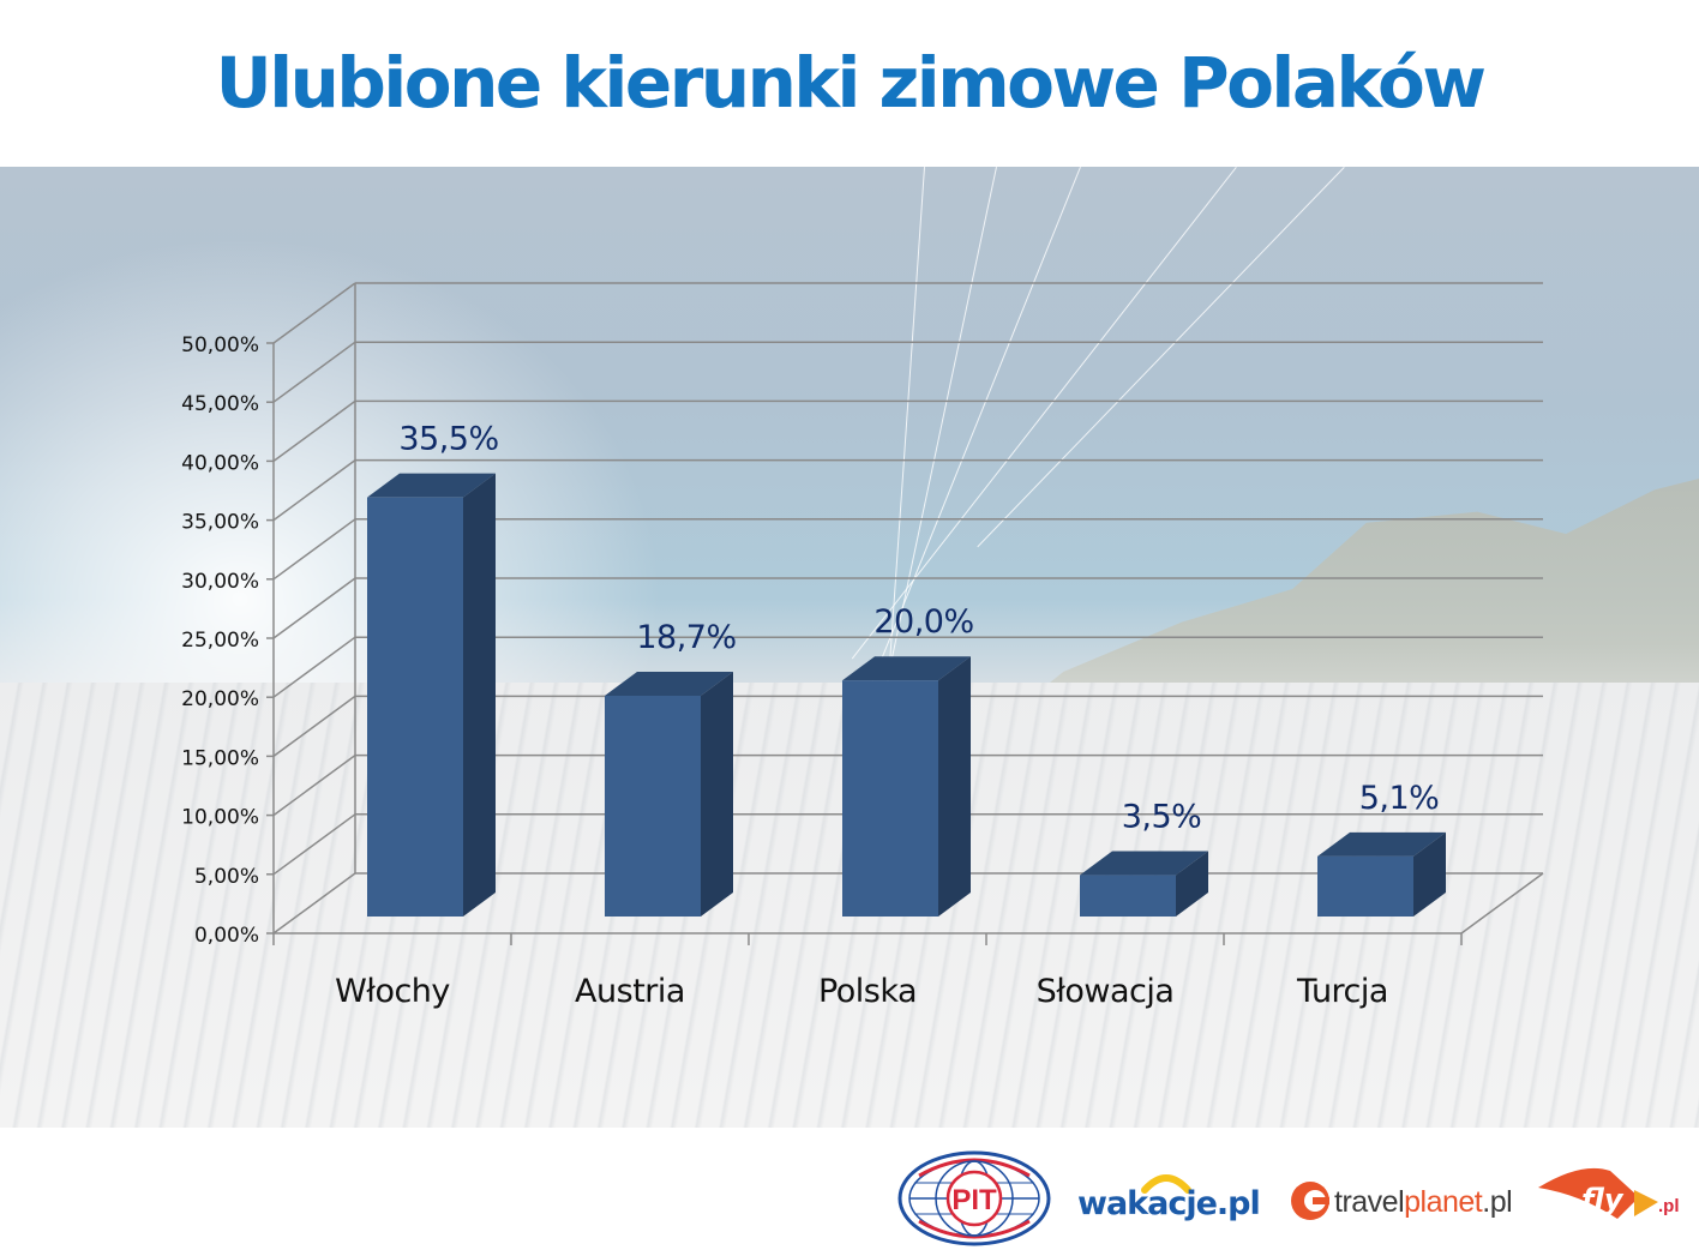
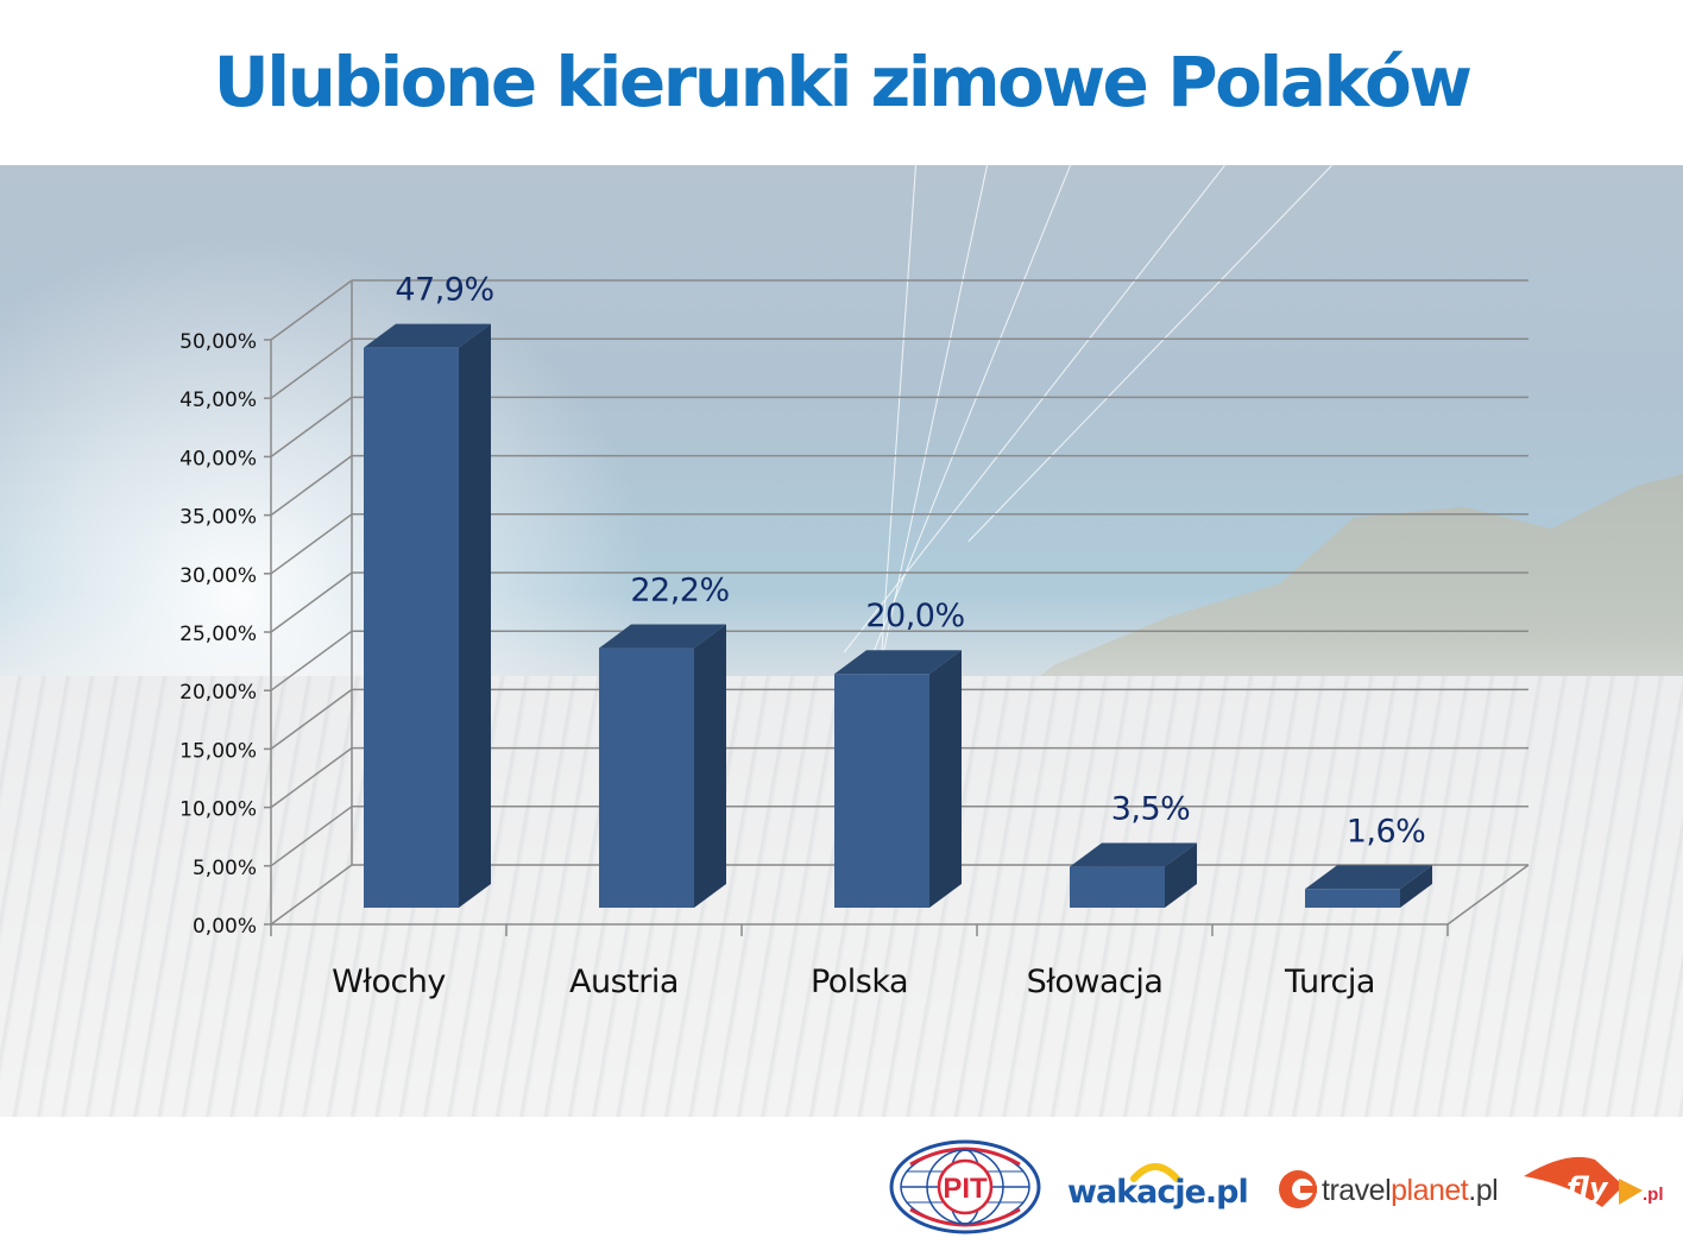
Włochy: 35,5% -> 47,9%
Austria: 18,7% -> 22,2%
Turcja: 5,1% -> 1,6%
